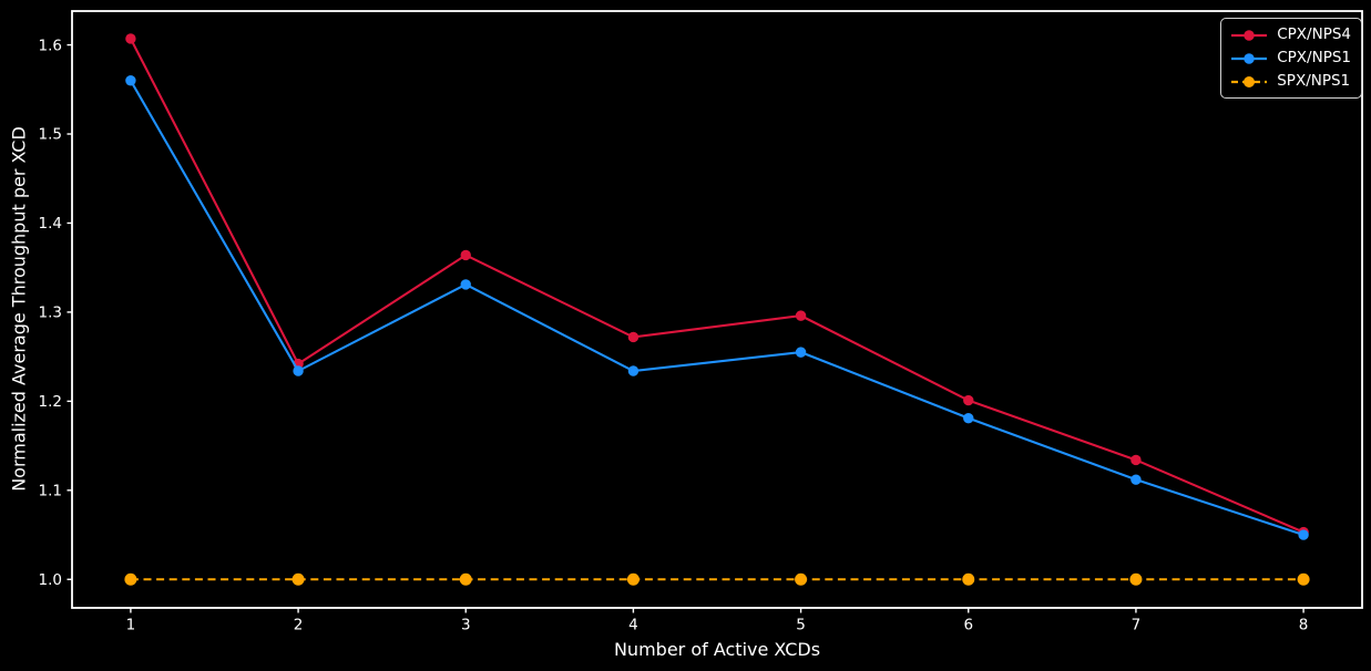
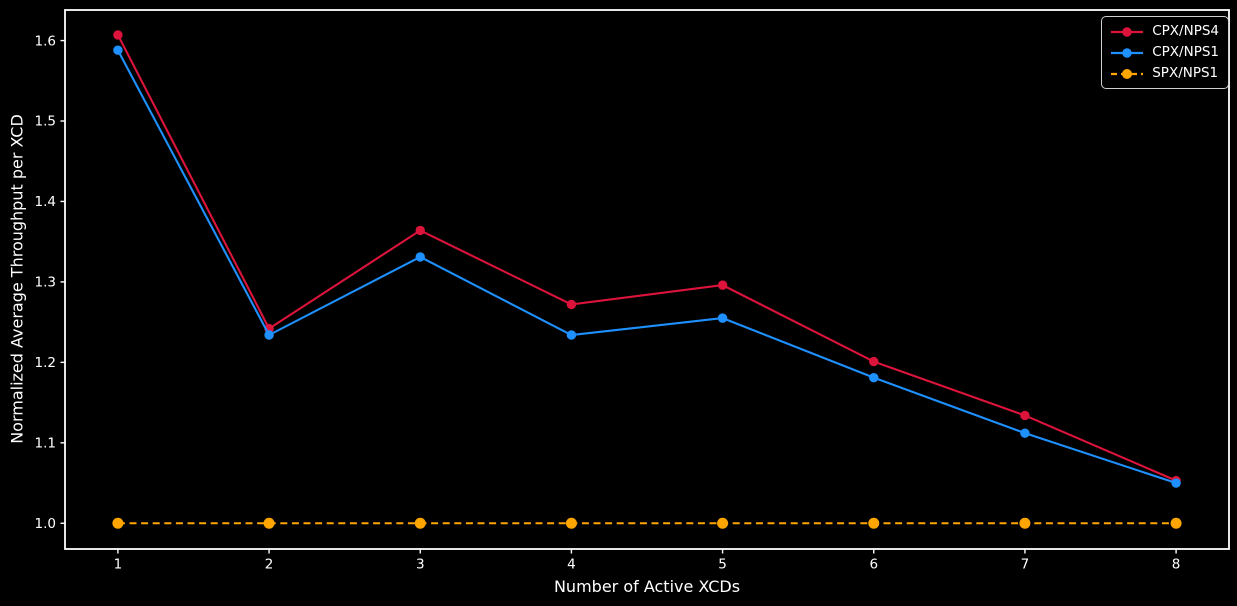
CPX/NPS1/1: 1.56 -> 1.59
